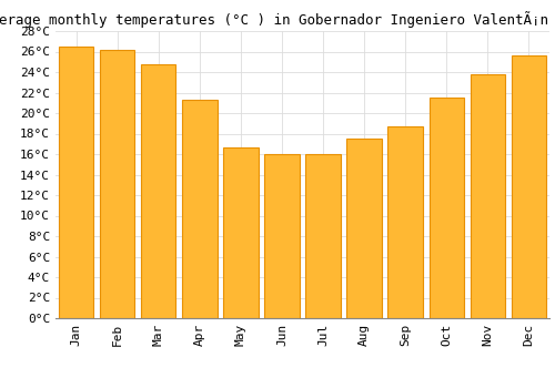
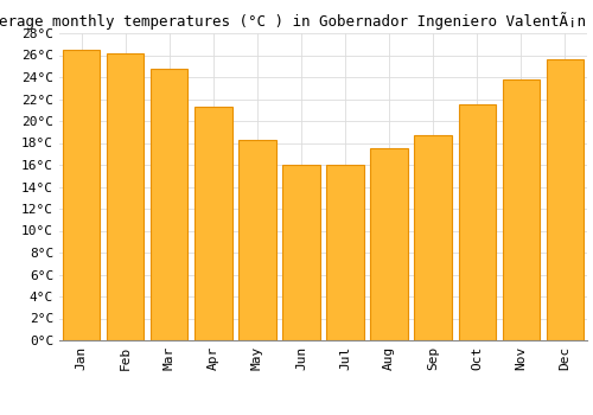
May: 16.6°C -> 18.3°C
